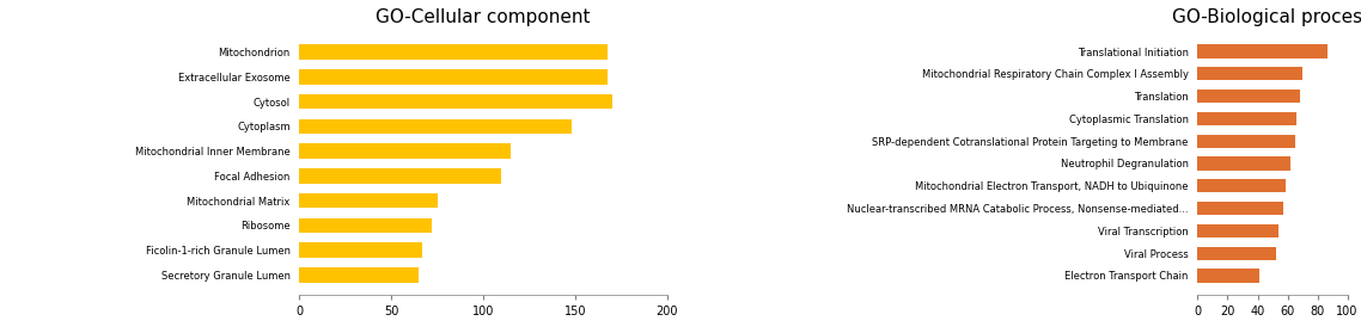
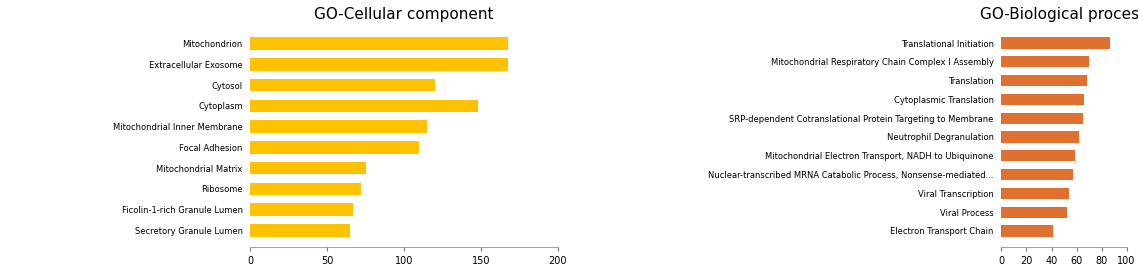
GO-Cellular component/Cytosol: 170 -> 120
